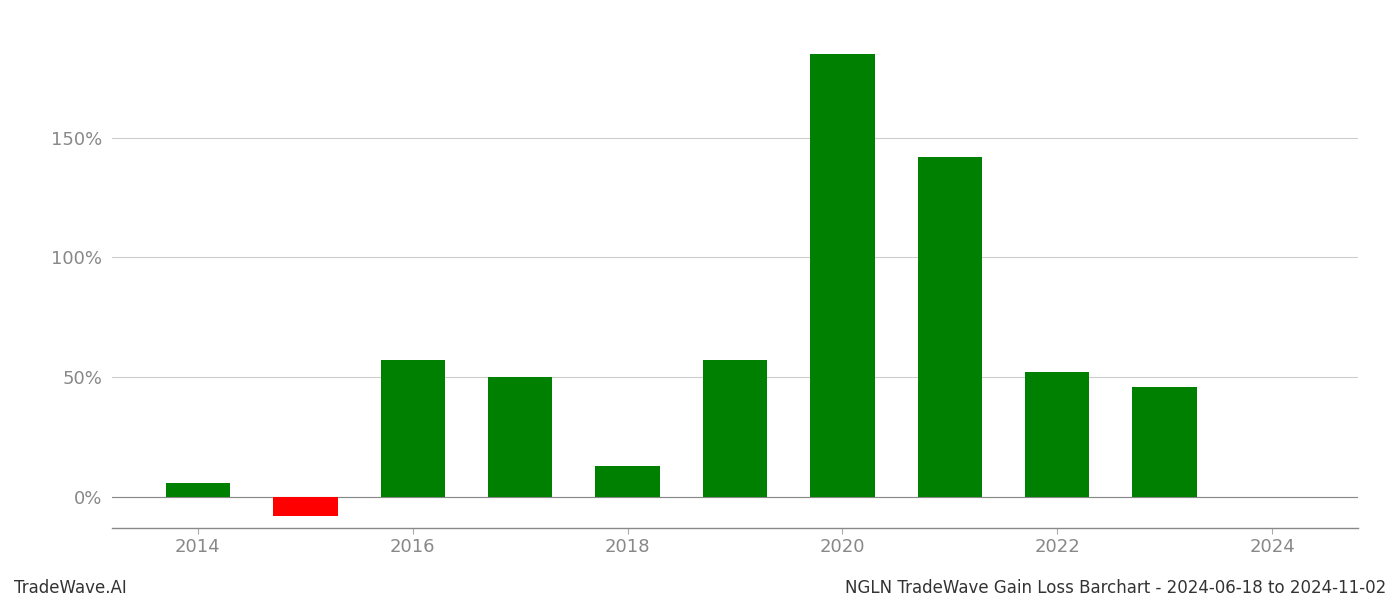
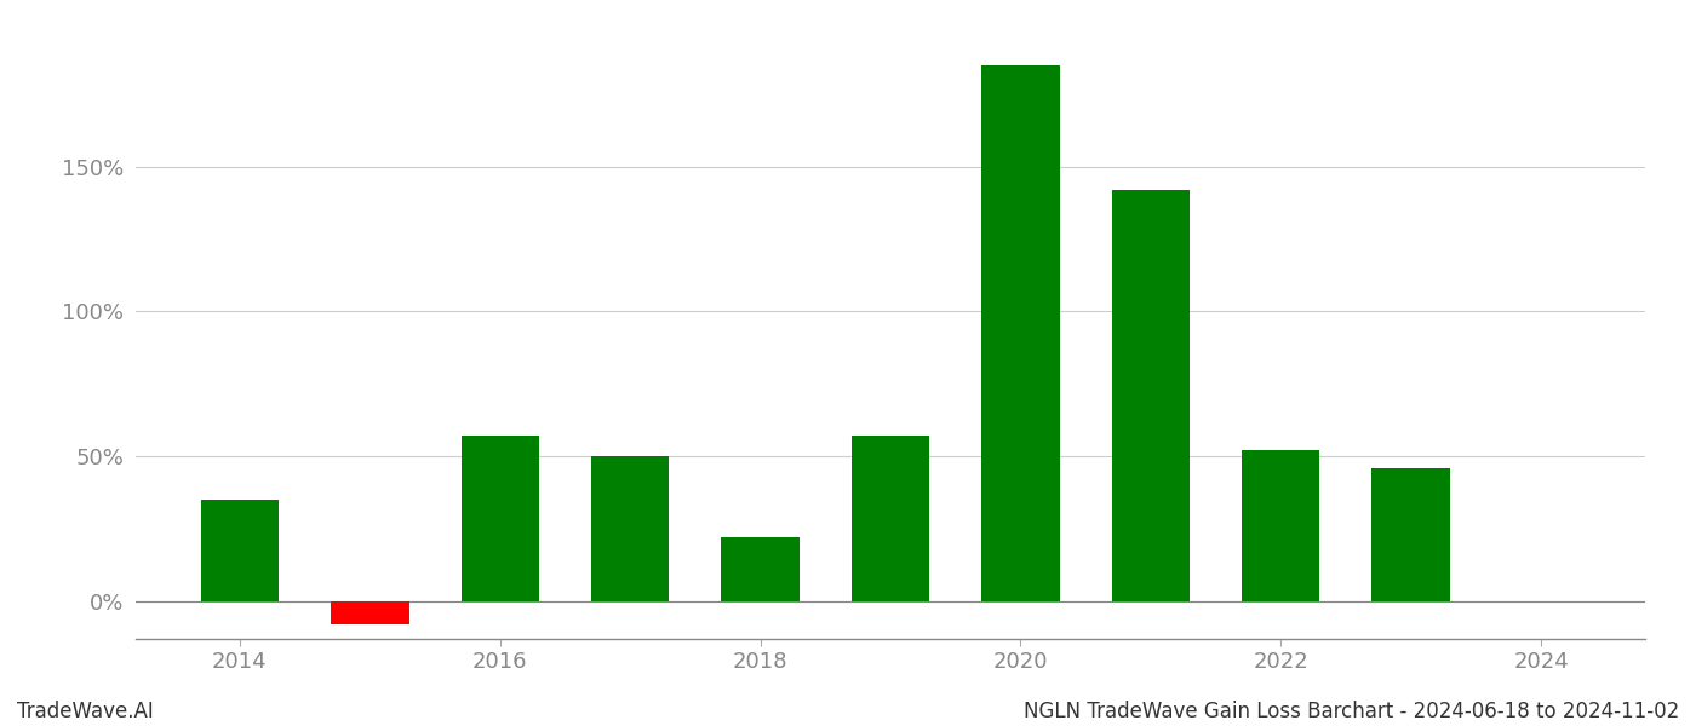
2014: 6% -> 35%
2018: 13% -> 22%
